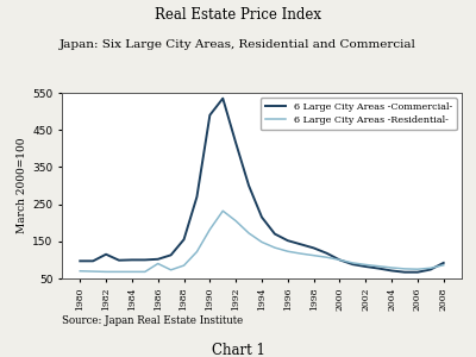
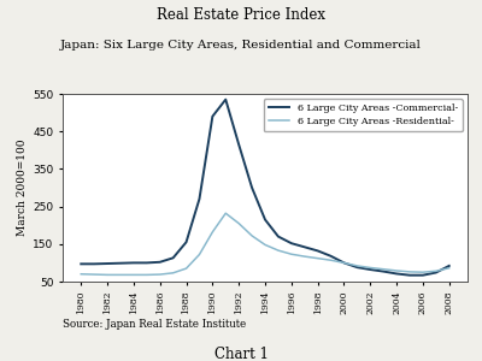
6 Large City Areas -Commercial-/1982: 115 -> 98
6 Large City Areas -Residential-/1986: 90 -> 69
